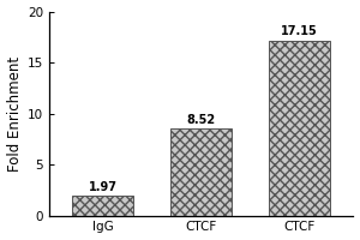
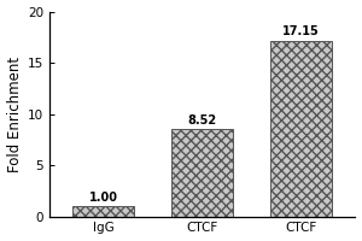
IgG: 1.97 -> 1.00
